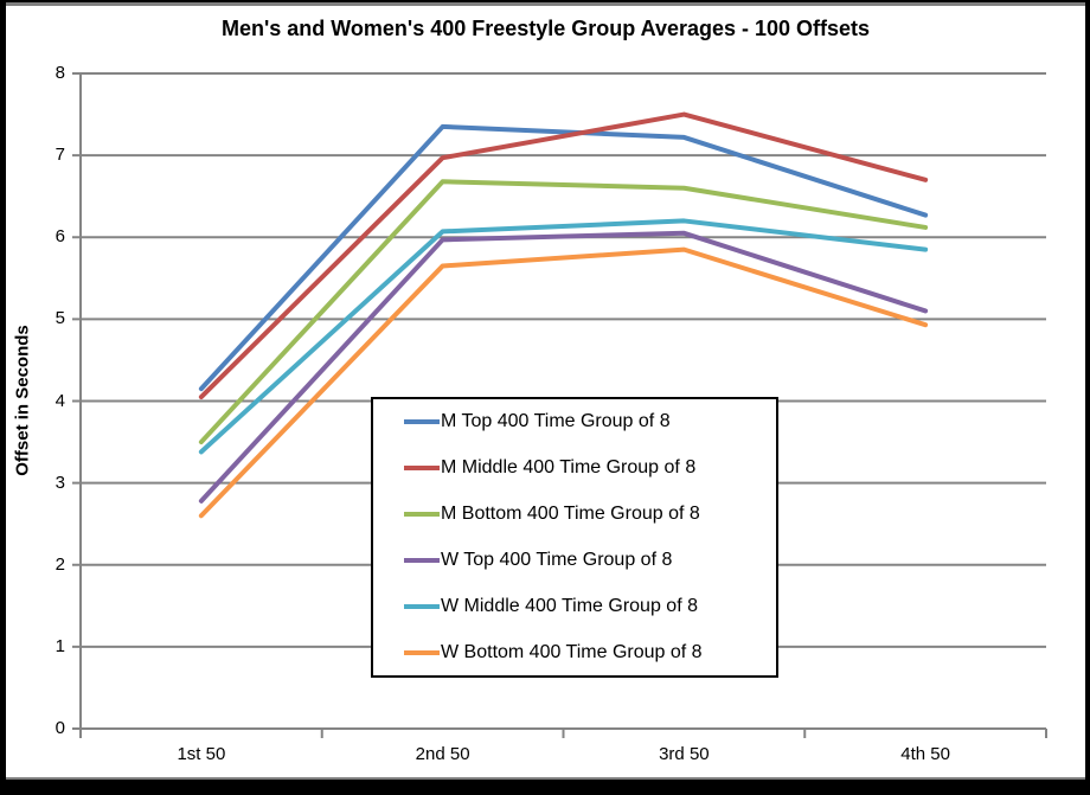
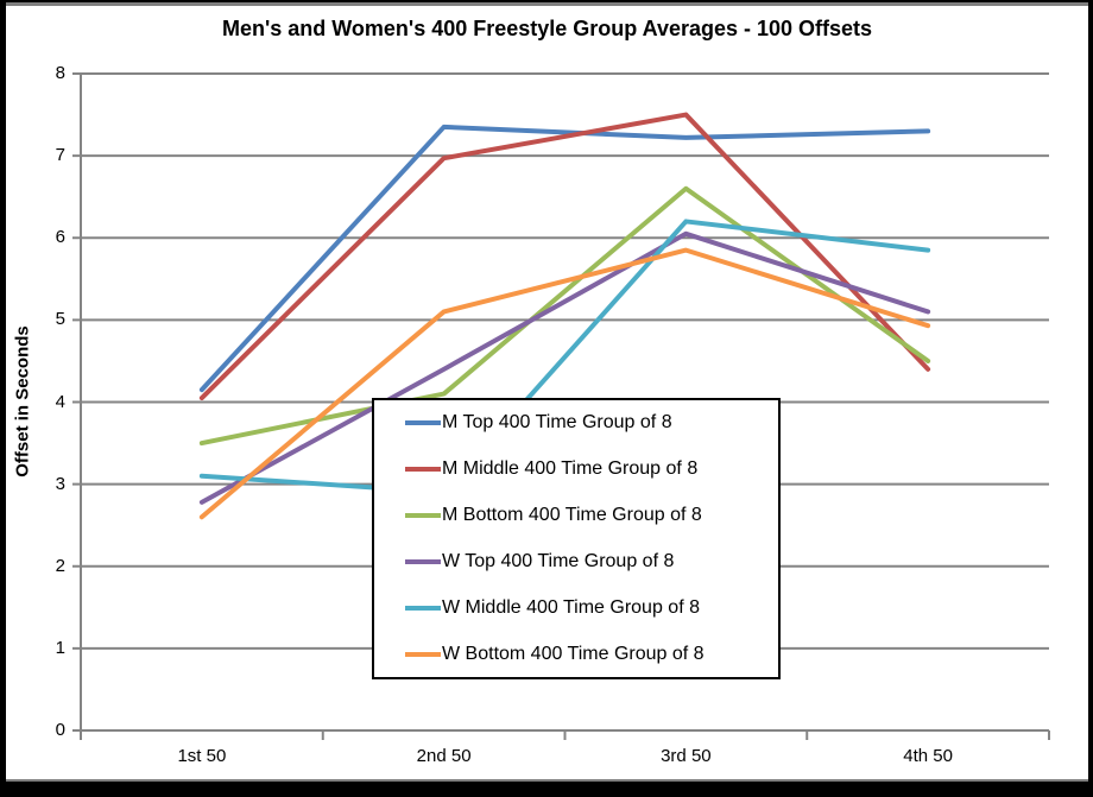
W Middle 400 Time Group of 8/1st 50: 3.4 -> 3.1
M Bottom 400 Time Group of 8/2nd 50: 6.7 -> 4.1
W Top 400 Time Group of 8/2nd 50: 6.0 -> 4.4
W Middle 400 Time Group of 8/2nd 50: 6.1 -> 2.9
W Bottom 400 Time Group of 8/2nd 50: 5.7 -> 5.1
M Top 400 Time Group of 8/4th 50: 6.3 -> 7.3
M Middle 400 Time Group of 8/4th 50: 6.7 -> 4.4
M Bottom 400 Time Group of 8/4th 50: 6.1 -> 4.5
